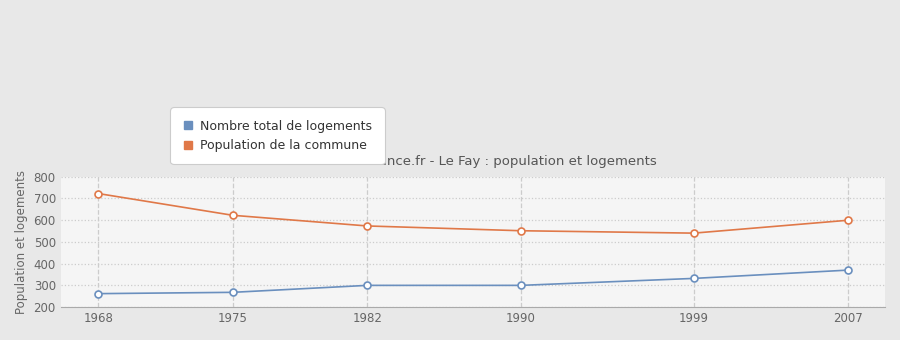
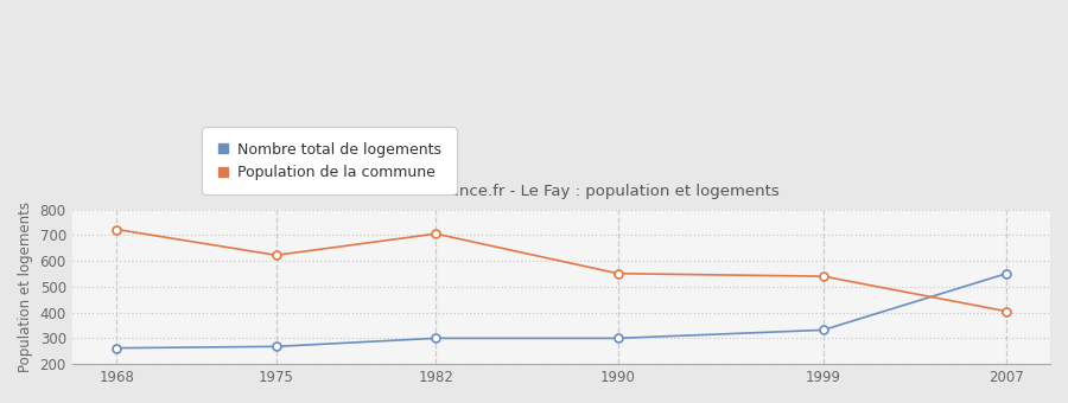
Population de la commune/1982: 573 -> 705
Nombre total de logements/2007: 370 -> 550
Population de la commune/2007: 599 -> 405
